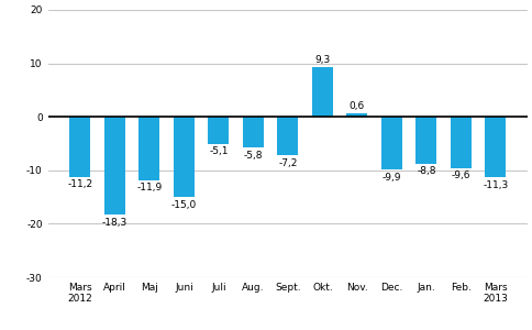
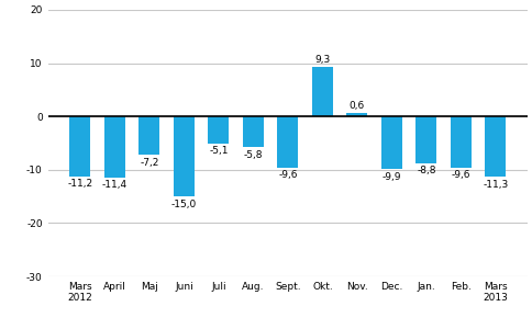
April: -18,3 -> -11,4
Maj: -11,9 -> -7,2
Sept.: -7,2 -> -9,6
